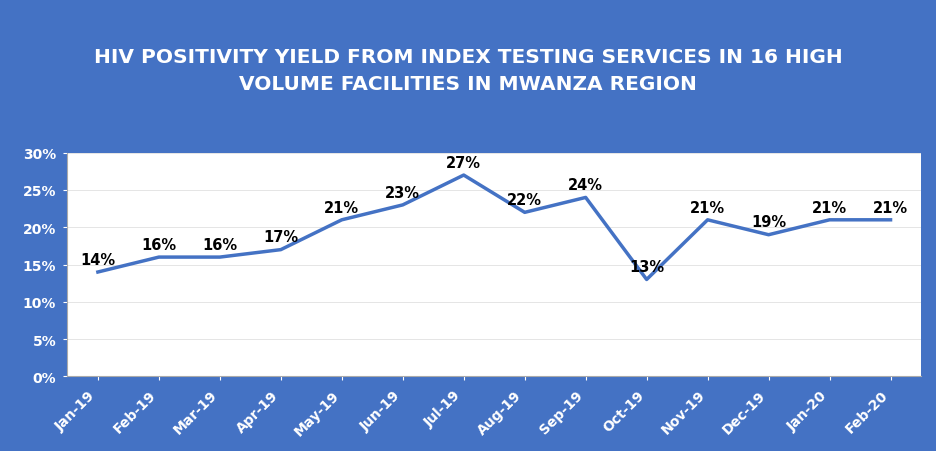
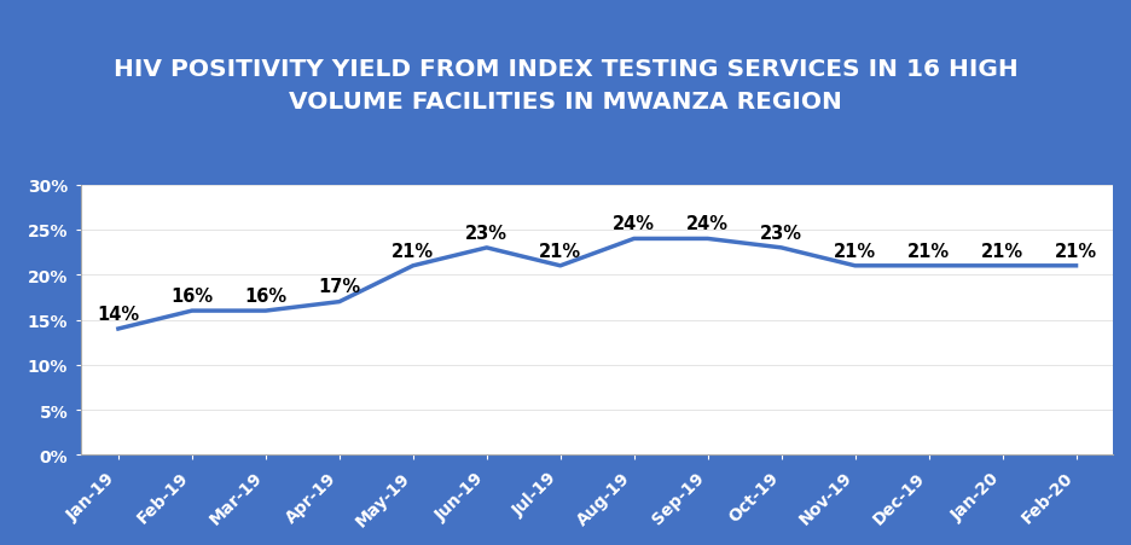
Jul-19: 27% -> 21%
Aug-19: 22% -> 24%
Oct-19: 13% -> 23%
Dec-19: 19% -> 21%
